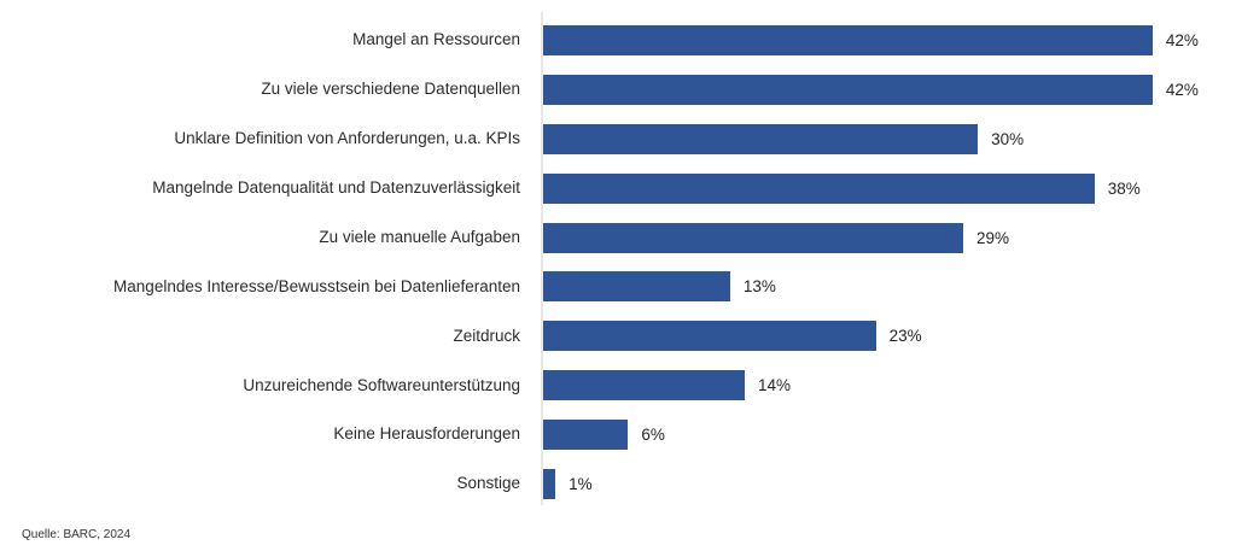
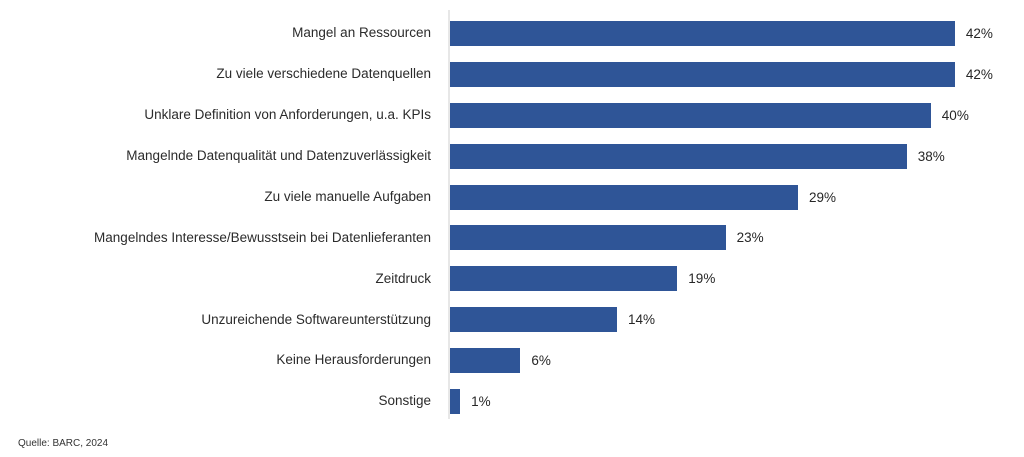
Unklare Definition von Anforderungen, u.a. KPIs: 30% -> 40%
Mangelndes Interesse/Bewusstsein bei Datenlieferanten: 13% -> 23%
Zeitdruck: 23% -> 19%
